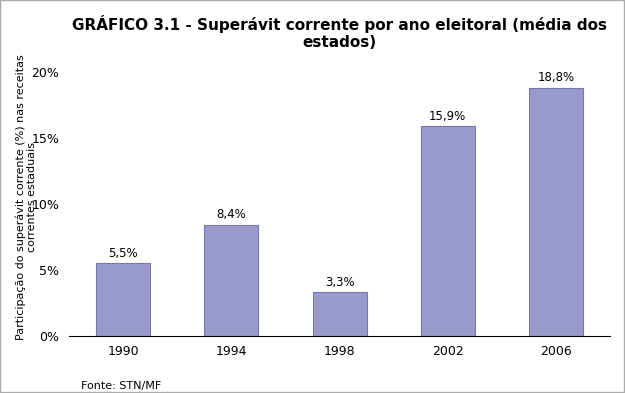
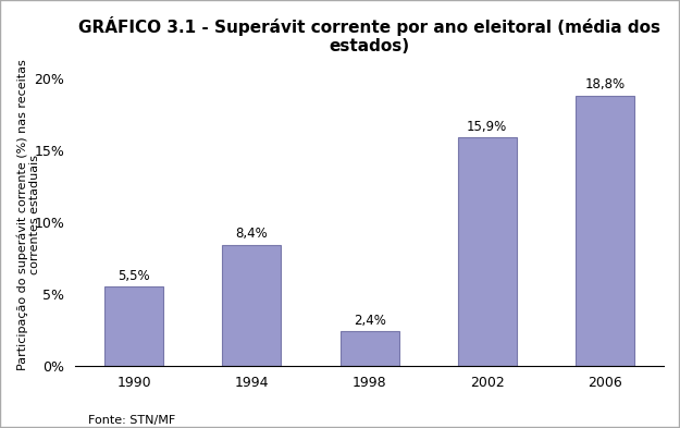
1998: 3,3% -> 2,4%
